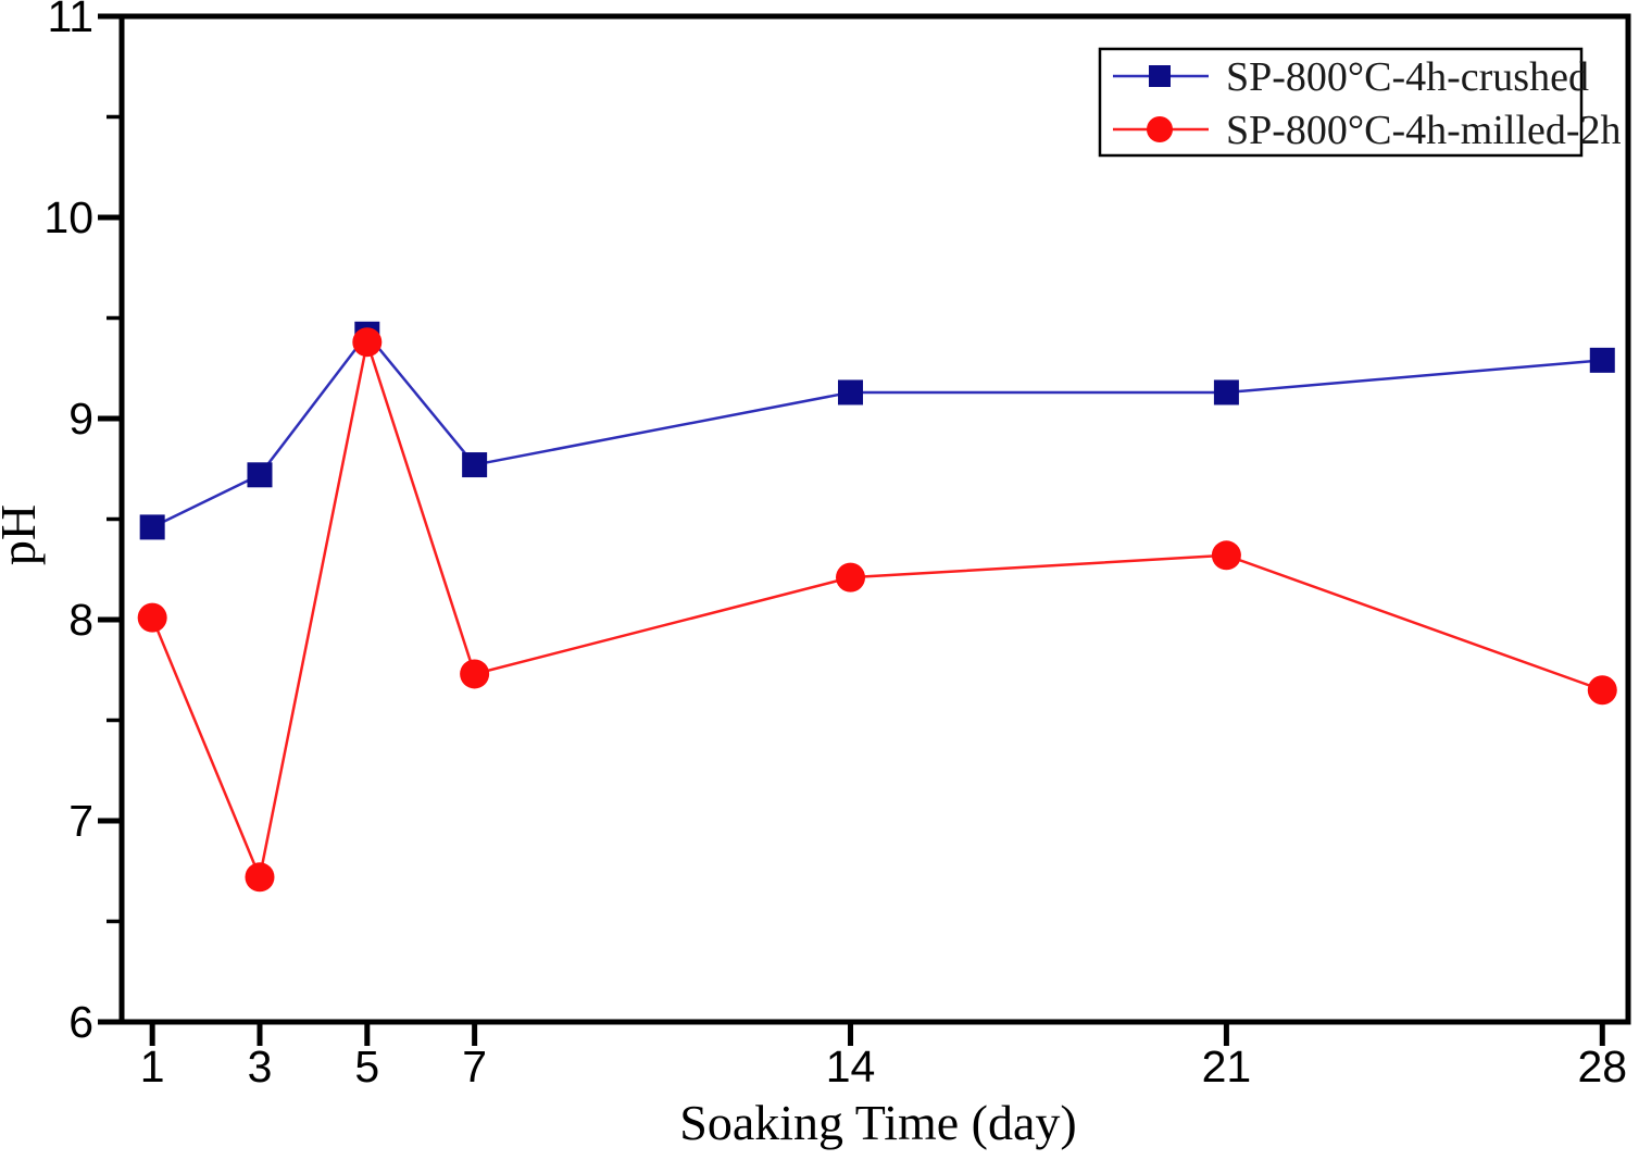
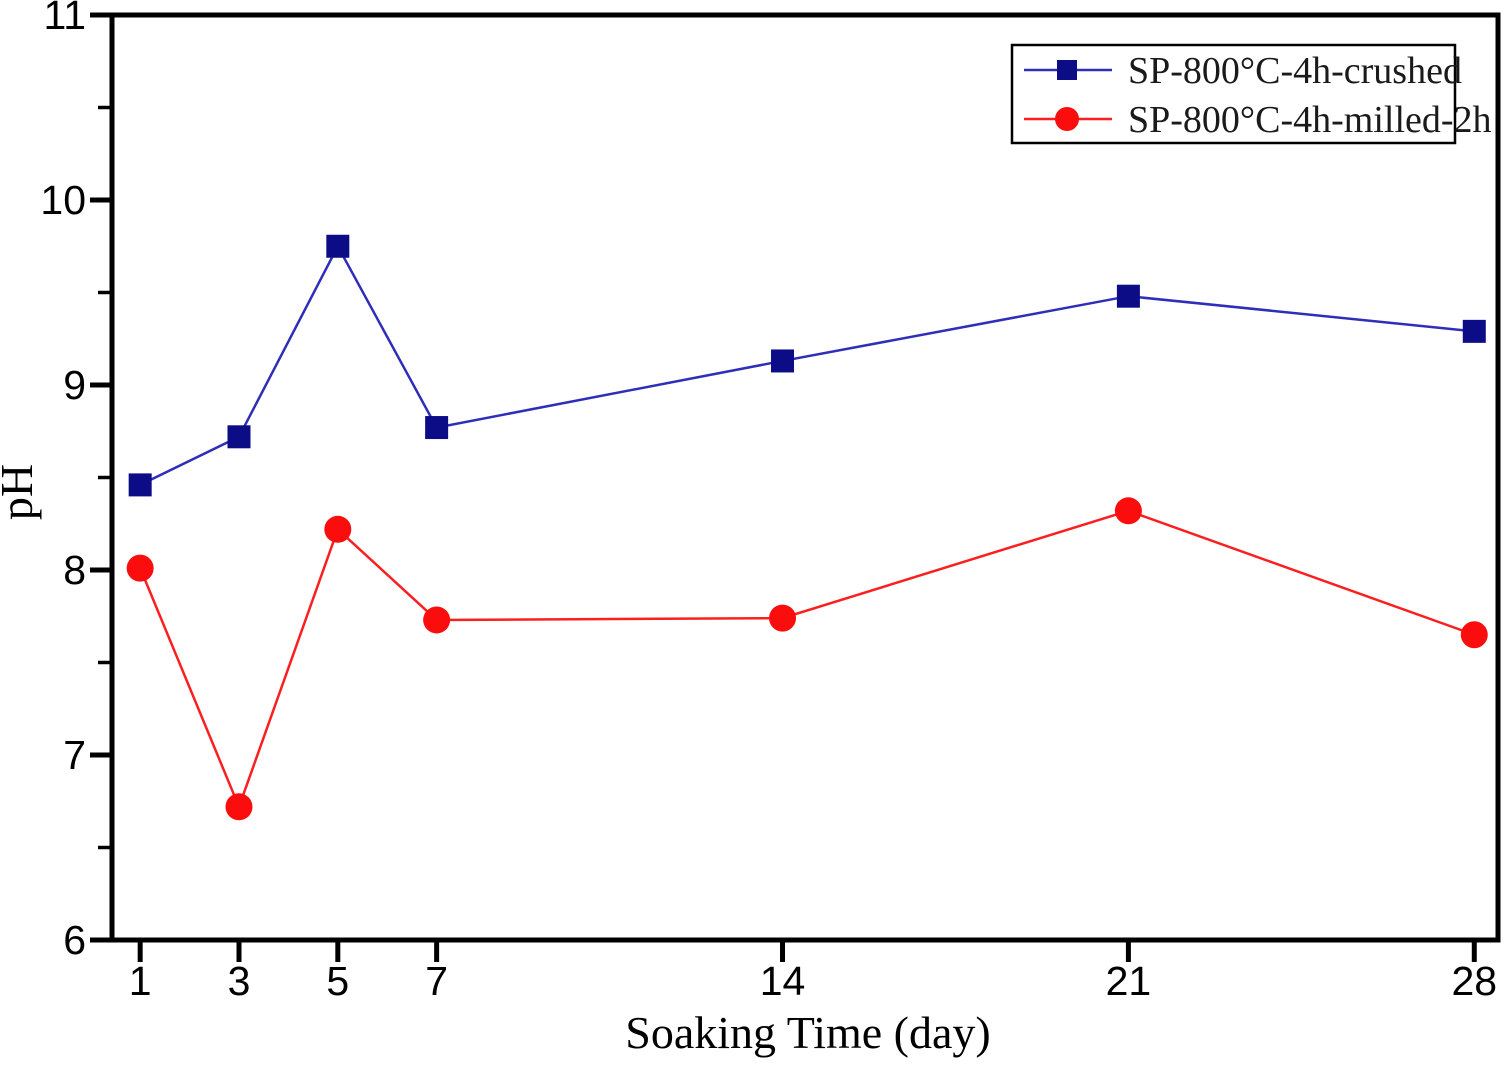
SP-800°C-4h-crushed/5: 9.42 -> 9.75
SP-800°C-4h-milled-2h/5: 9.38 -> 8.22
SP-800°C-4h-milled-2h/14: 8.21 -> 7.74
SP-800°C-4h-crushed/21: 9.13 -> 9.48
